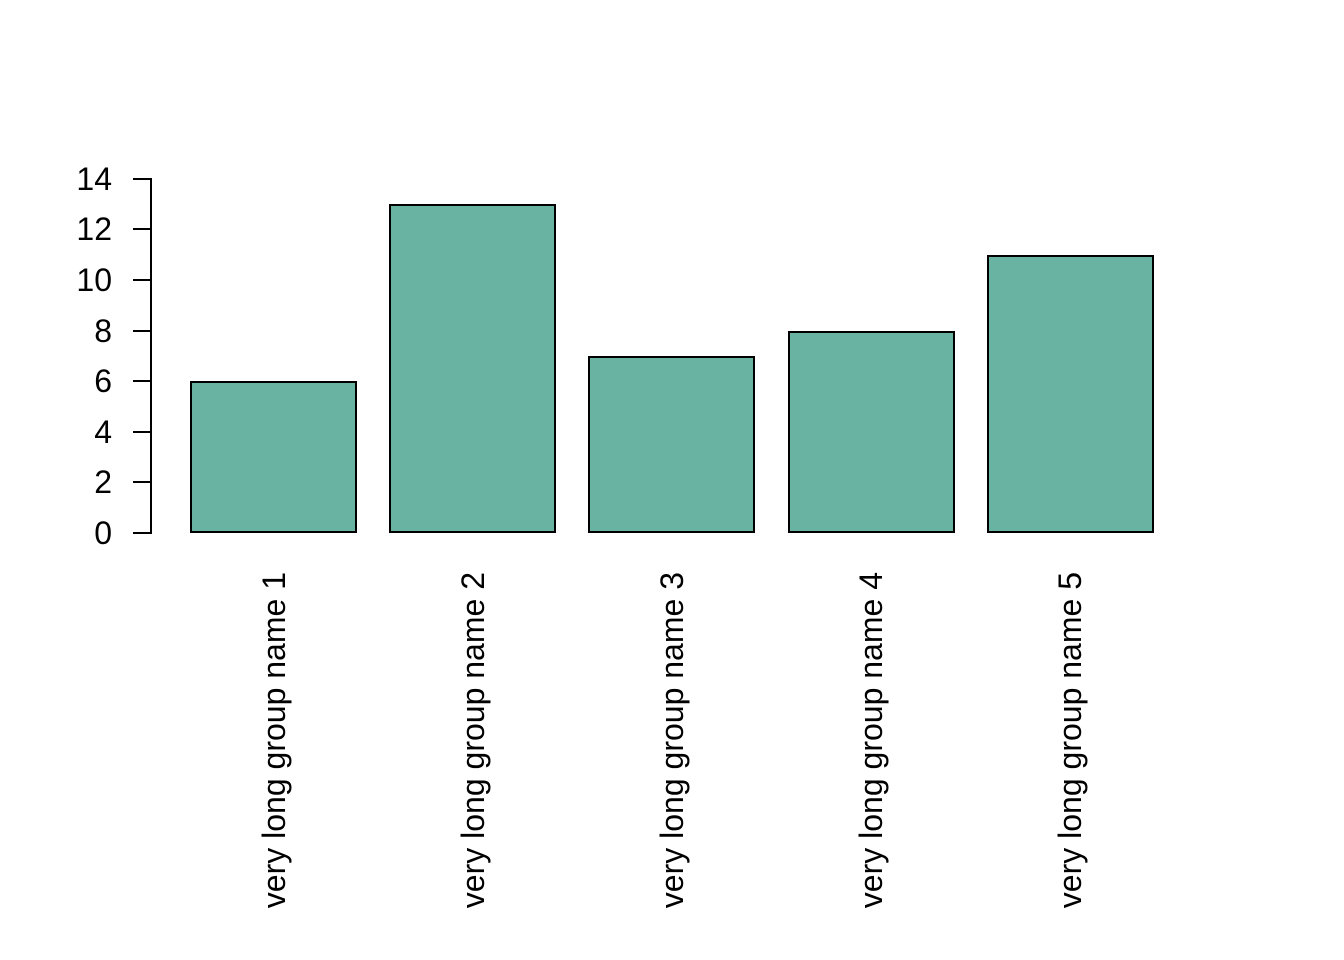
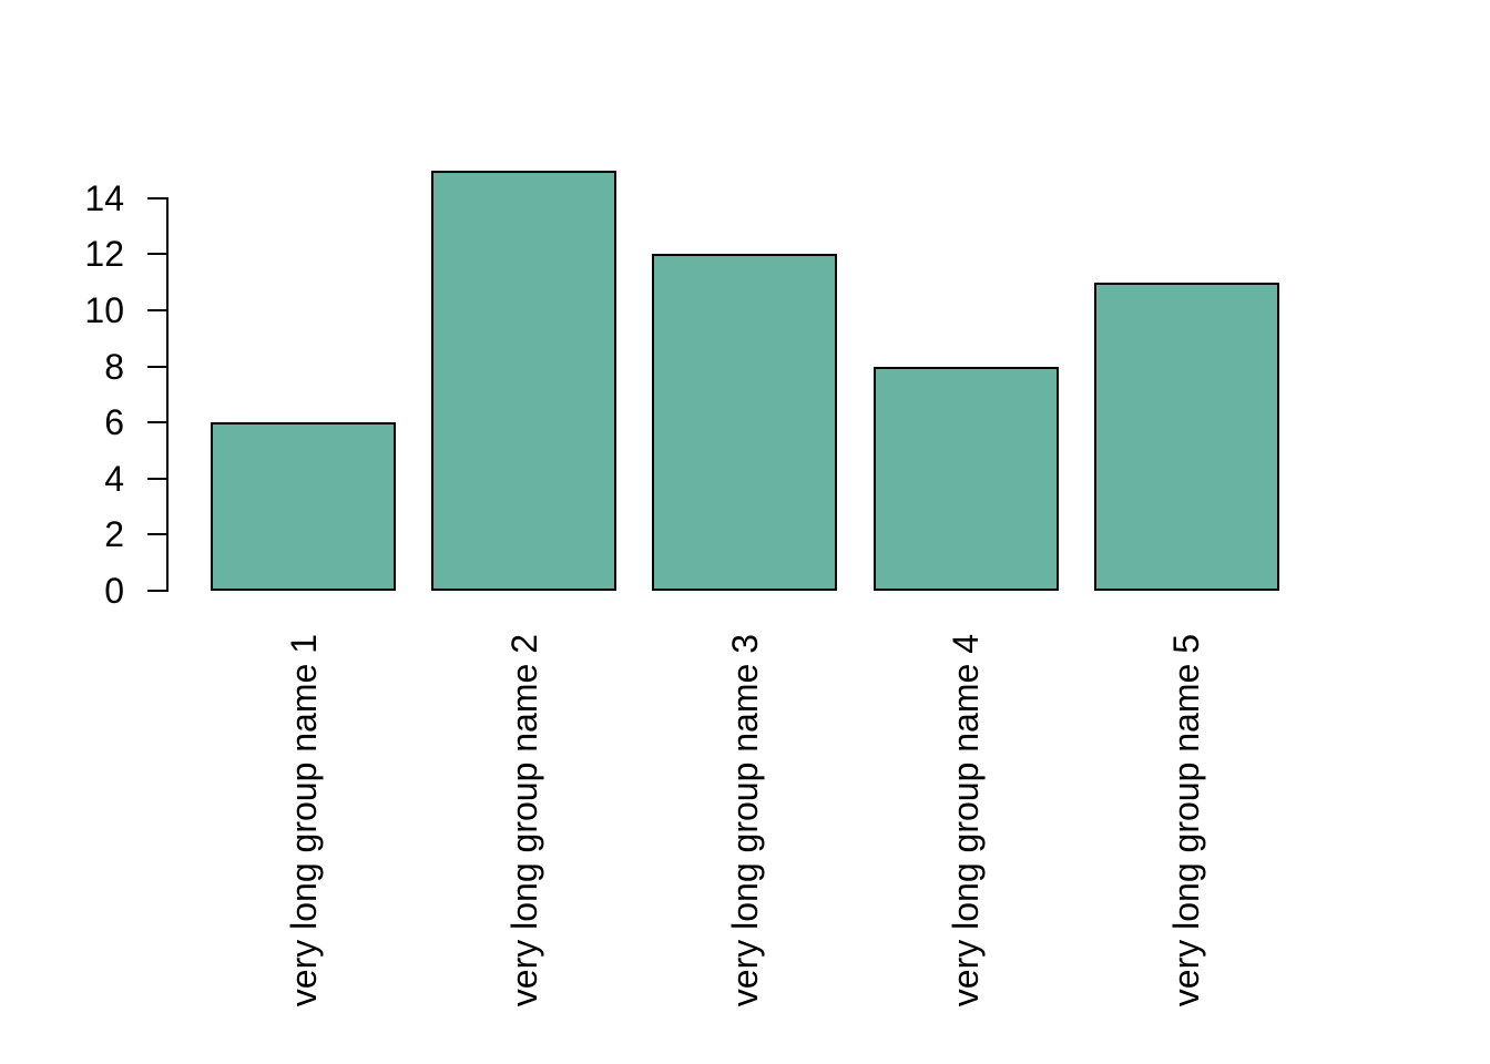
very long group name 2: 13 -> 15
very long group name 3: 7 -> 12
